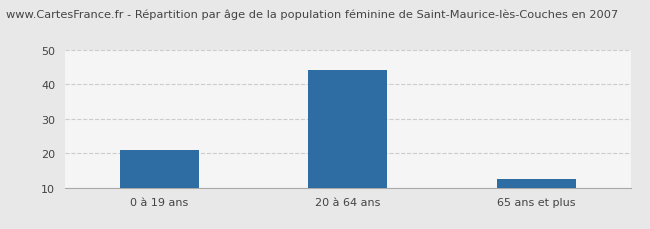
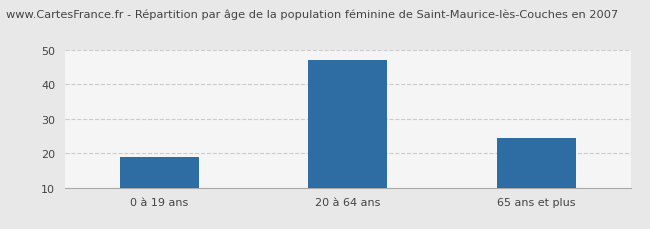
0 à 19 ans: 21.0 -> 19.0
20 à 64 ans: 44.0 -> 47.0
65 ans et plus: 12.5 -> 24.5
